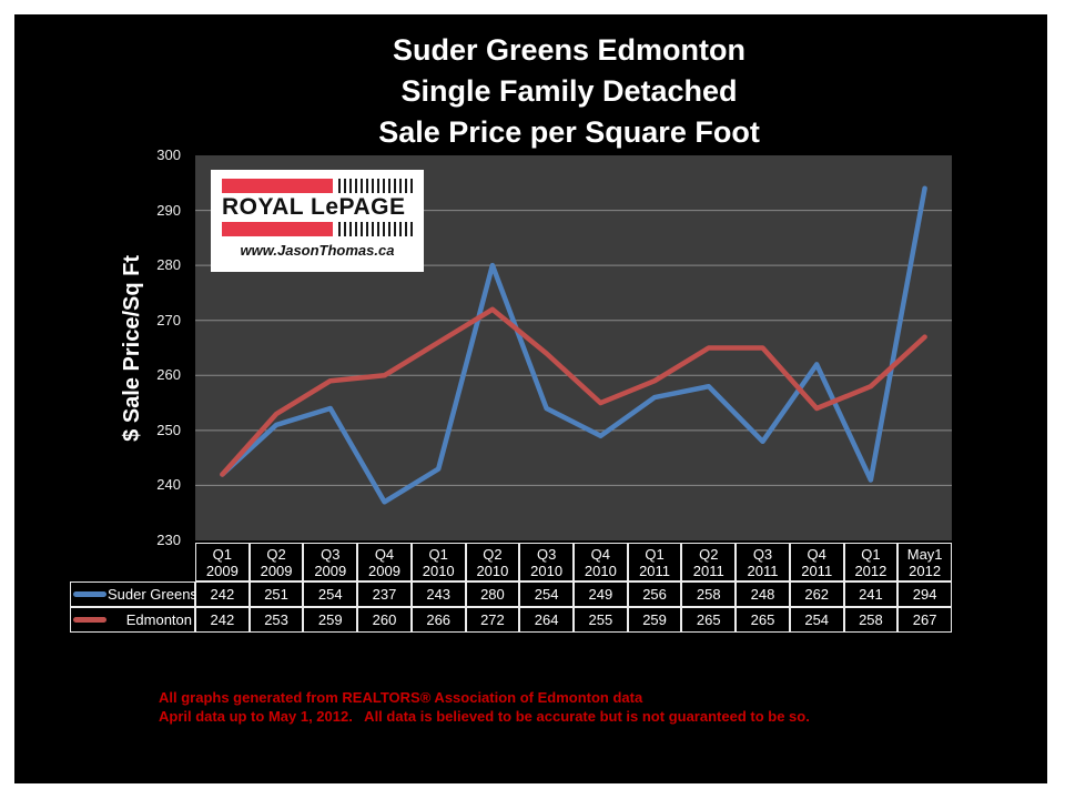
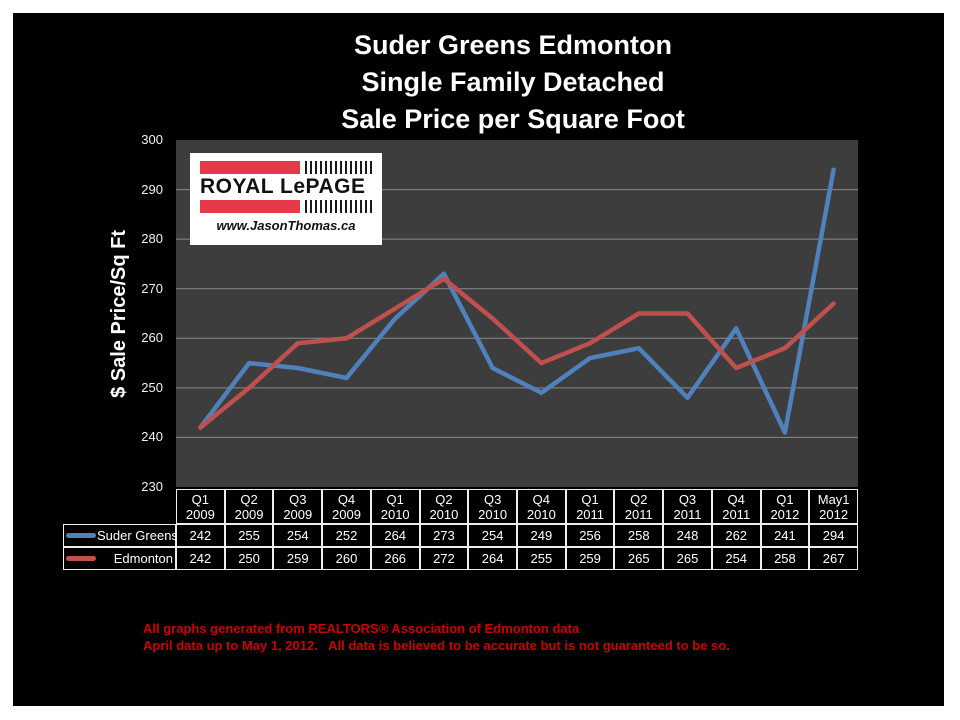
Suder Greens/Q2 2009: 251 -> 255
Edmonton/Q2 2009: 253 -> 250
Suder Greens/Q4 2009: 237 -> 252
Suder Greens/Q1 2010: 243 -> 264
Suder Greens/Q2 2010: 280 -> 273
